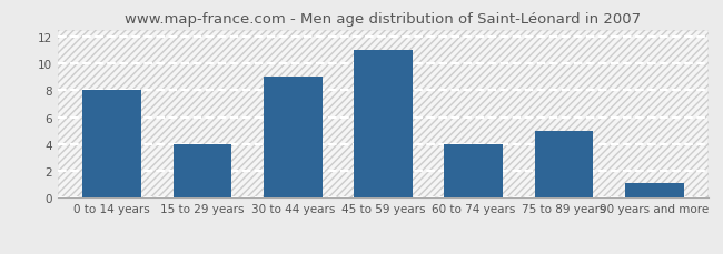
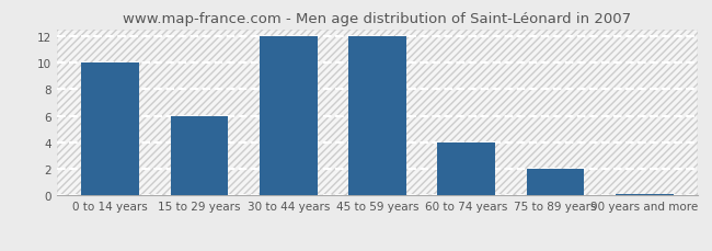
0 to 14 years: 8.0 -> 10.0
15 to 29 years: 4.0 -> 6.0
30 to 44 years: 9.0 -> 12.0
45 to 59 years: 11.0 -> 12.0
75 to 89 years: 5.0 -> 2.0
90 years and more: 1.1 -> 0.1
